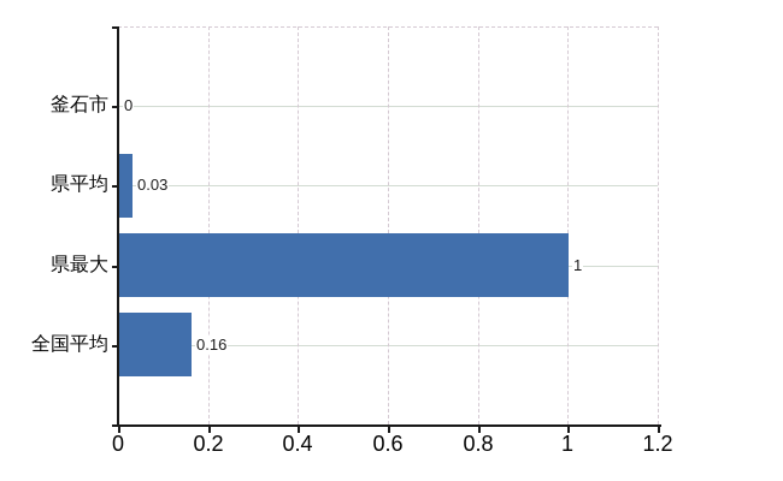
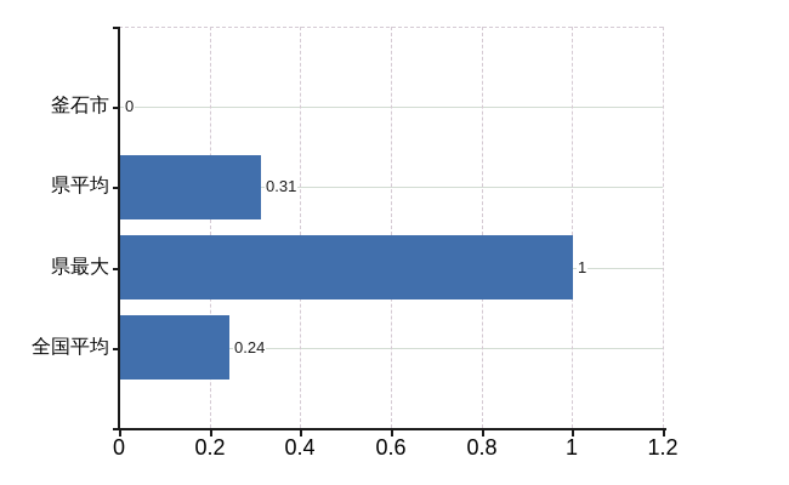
県平均: 0.03 -> 0.31
全国平均: 0.16 -> 0.24
